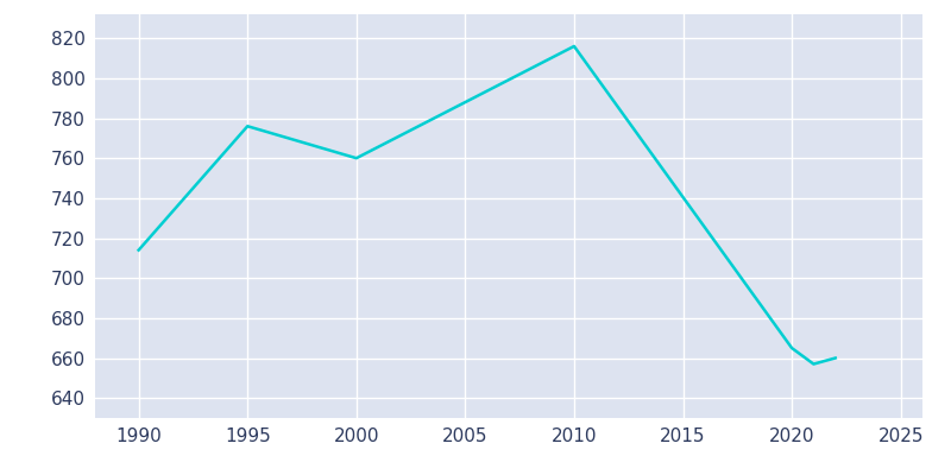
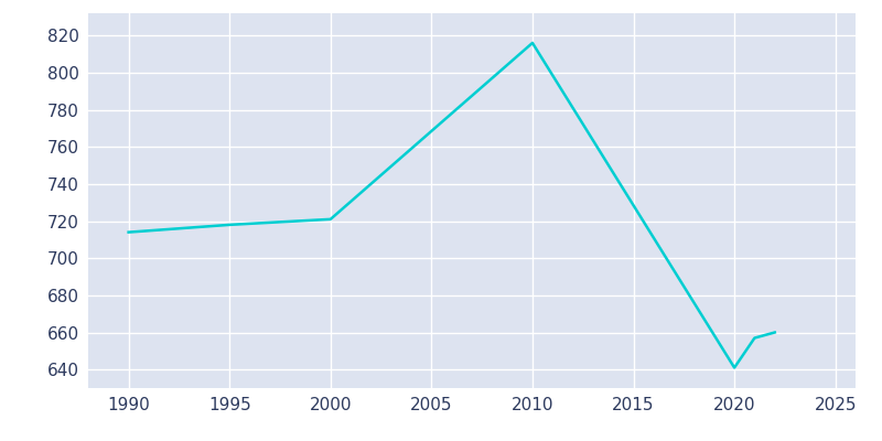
1995: 776 -> 718
2000: 760 -> 721
2020: 665 -> 641
